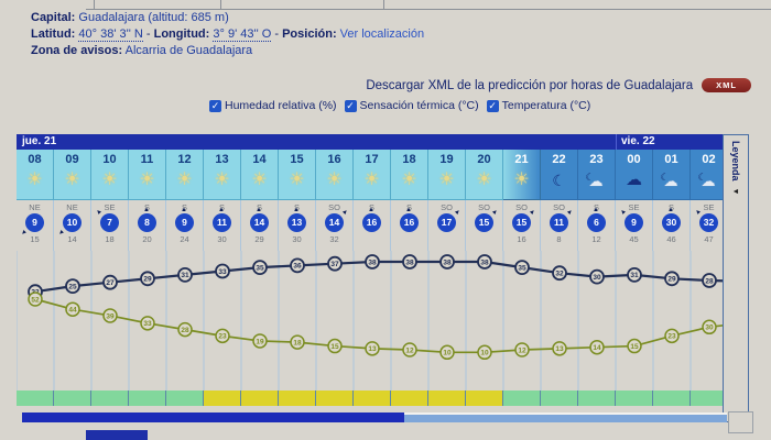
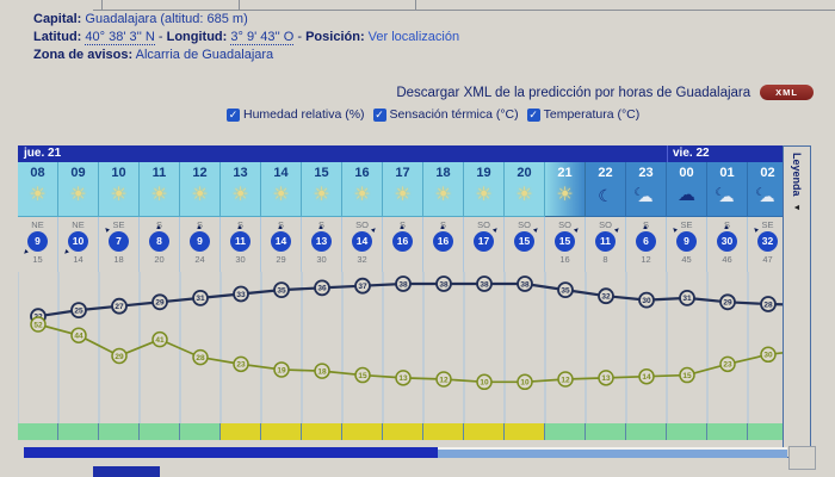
Humedad relativa (%)/10: 39 -> 29
Humedad relativa (%)/11: 33 -> 41
